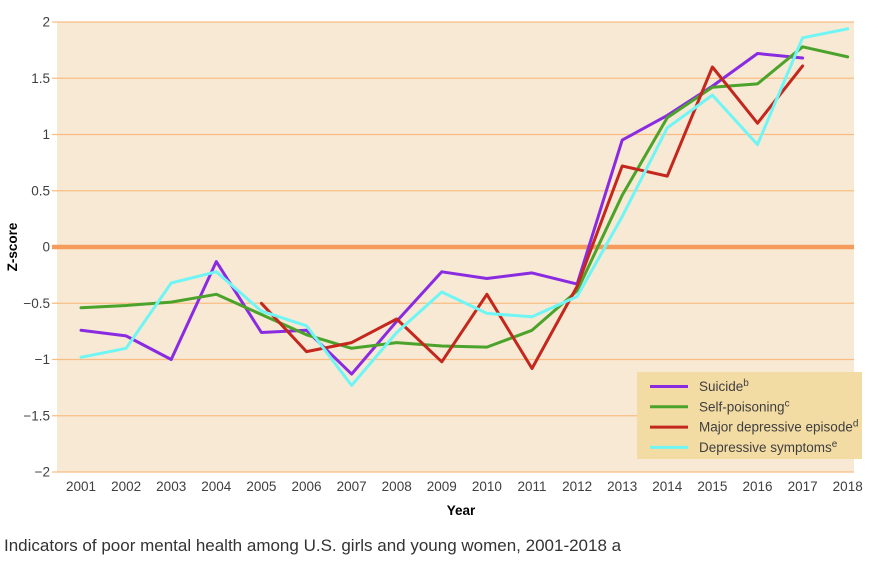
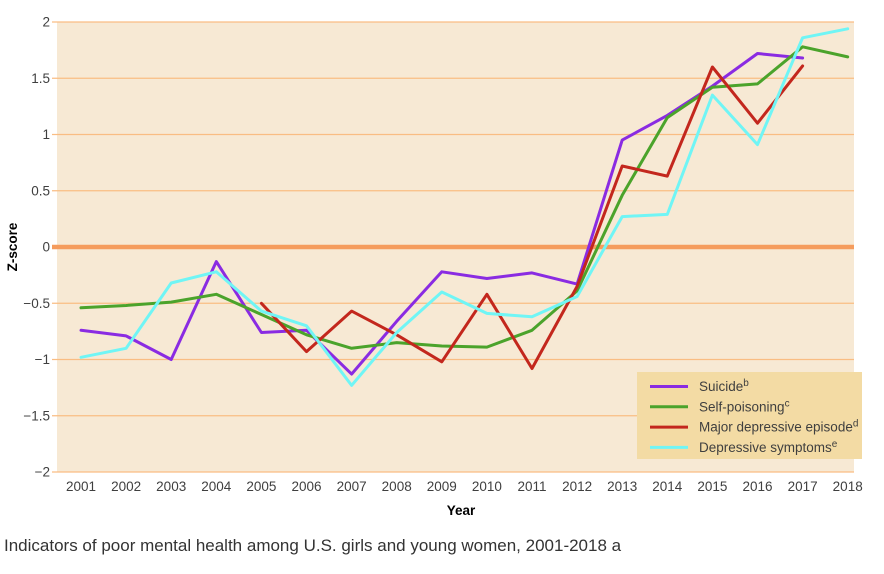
Major depressive episode/2007: -0.85 -> -0.57
Major depressive episode/2008: -0.64 -> -0.78
Depressive symptoms/2014: 1.06 -> 0.29
